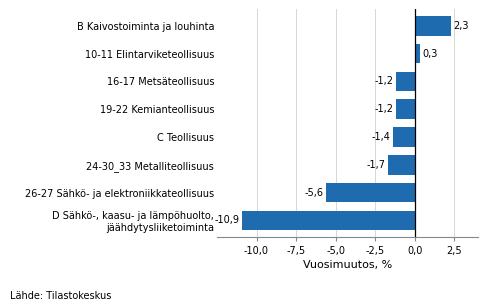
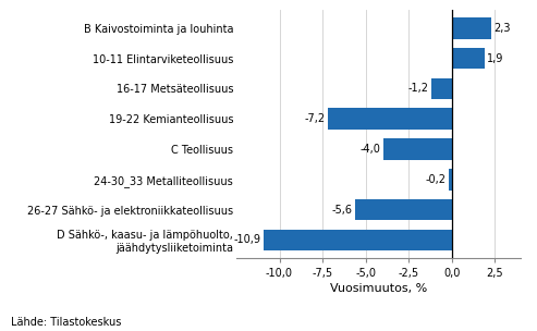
10-11 Elintarviketeollisuus: 0,3 -> 1,9
19-22 Kemianteollisuus: -1,2 -> -7,2
C Teollisuus: -1,4 -> -4,0
24-30_33 Metalliteollisuus: -1,7 -> -0,2
